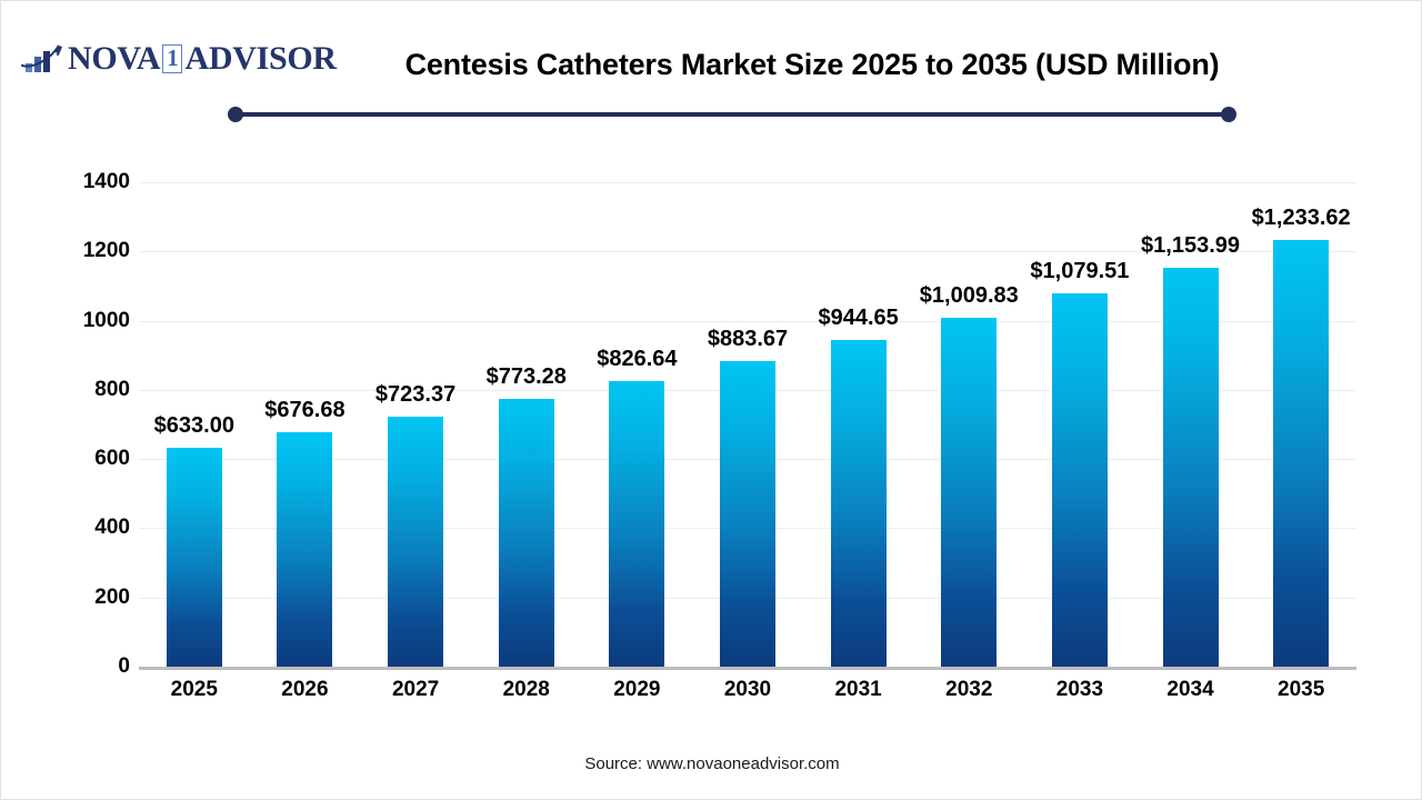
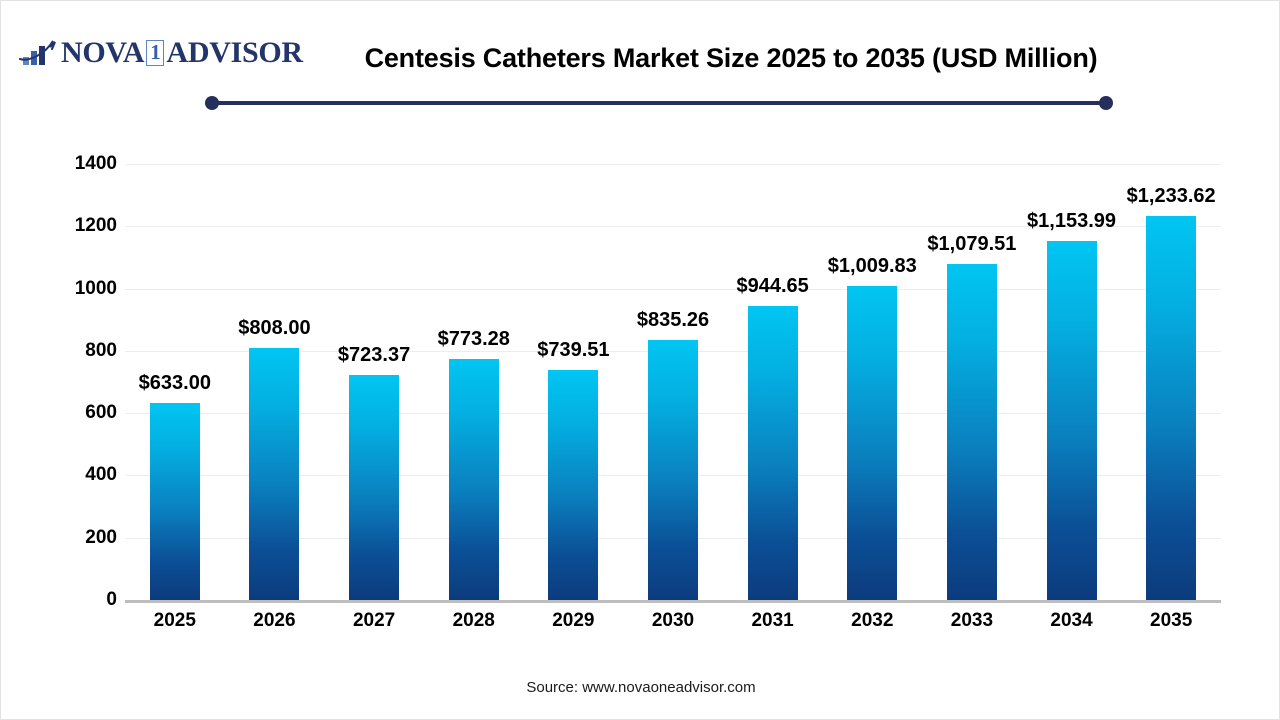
2026: $676.68 -> $808.00
2029: $826.64 -> $739.51
2030: $883.67 -> $835.26
